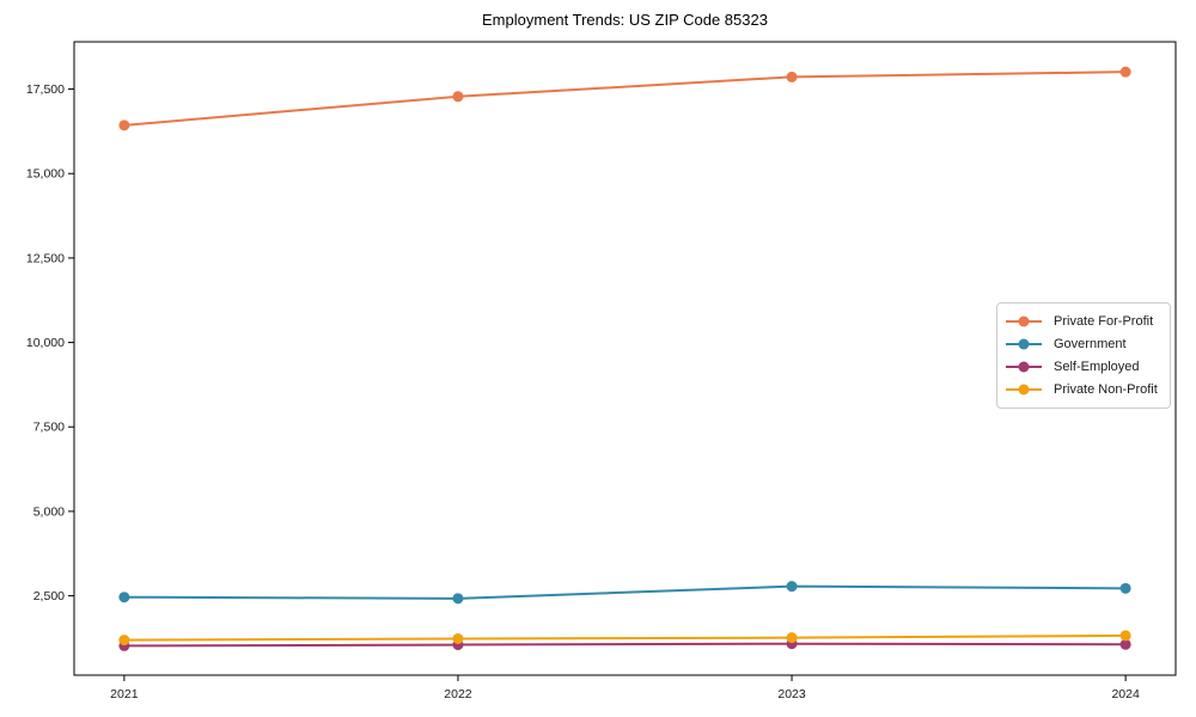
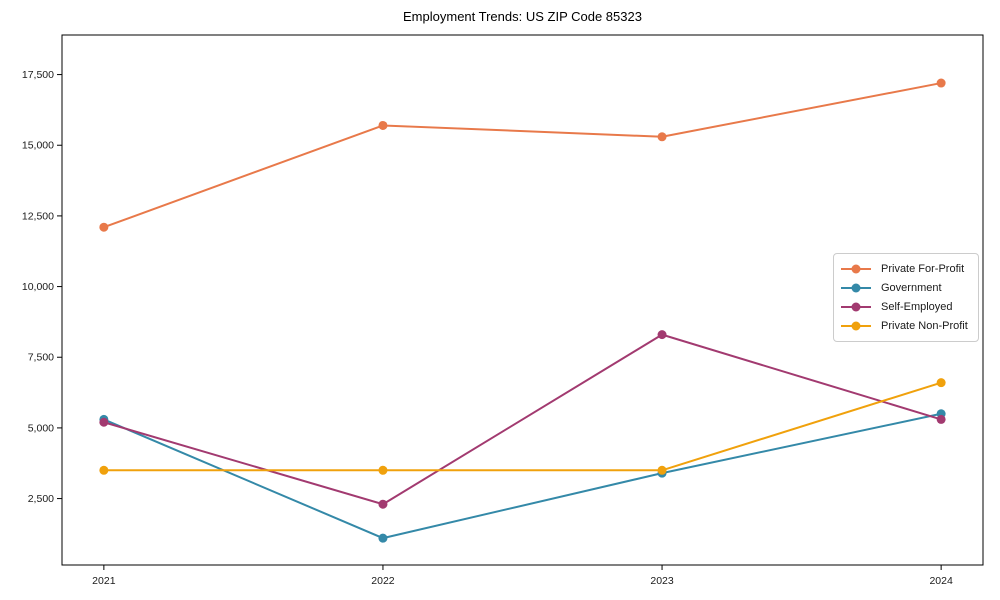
Private For-Profit/2021: 16400 -> 12100
Government/2021: 2500 -> 5300
Self-Employed/2021: 1000 -> 5200
Private Non-Profit/2021: 1200 -> 3500
Private For-Profit/2022: 17300 -> 15700
Government/2022: 2400 -> 1100
Self-Employed/2022: 1000 -> 2300
Private Non-Profit/2022: 1200 -> 3500
Private For-Profit/2023: 17900 -> 15300
Government/2023: 2800 -> 3400
Self-Employed/2023: 1100 -> 8300
Private Non-Profit/2023: 1300 -> 3500
Private For-Profit/2024: 18000 -> 17200
Government/2024: 2700 -> 5500
Self-Employed/2024: 1100 -> 5300
Private Non-Profit/2024: 1300 -> 6600
